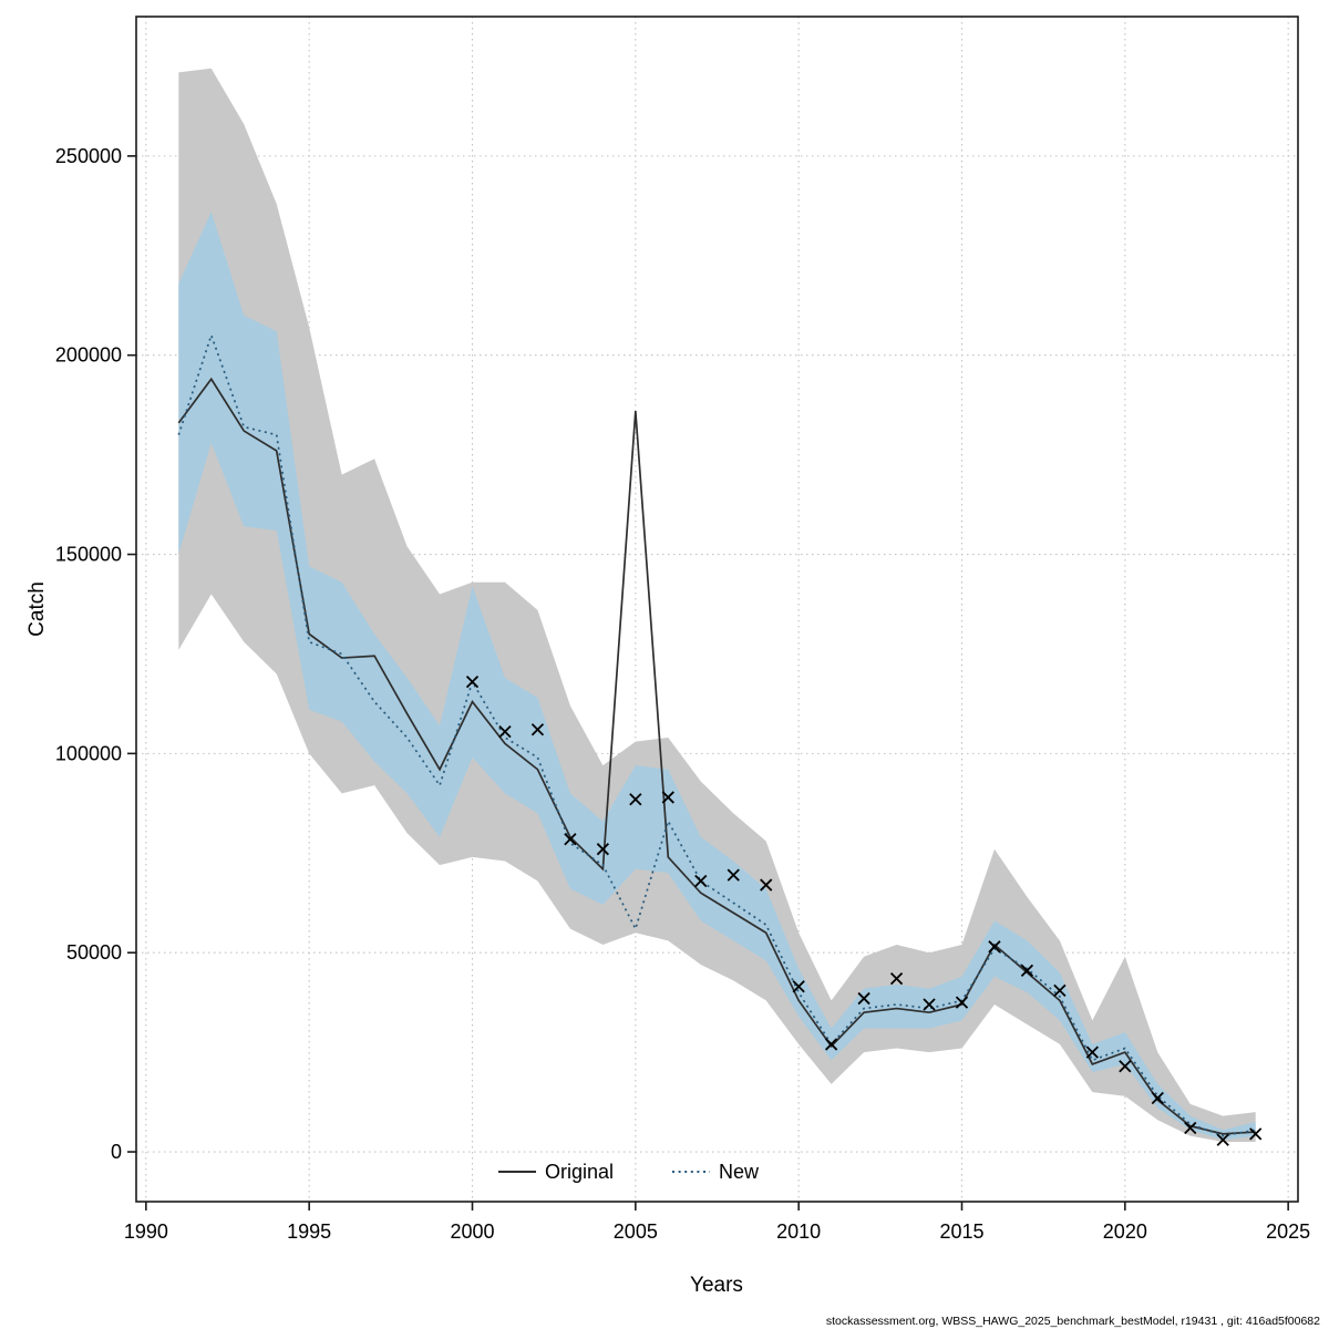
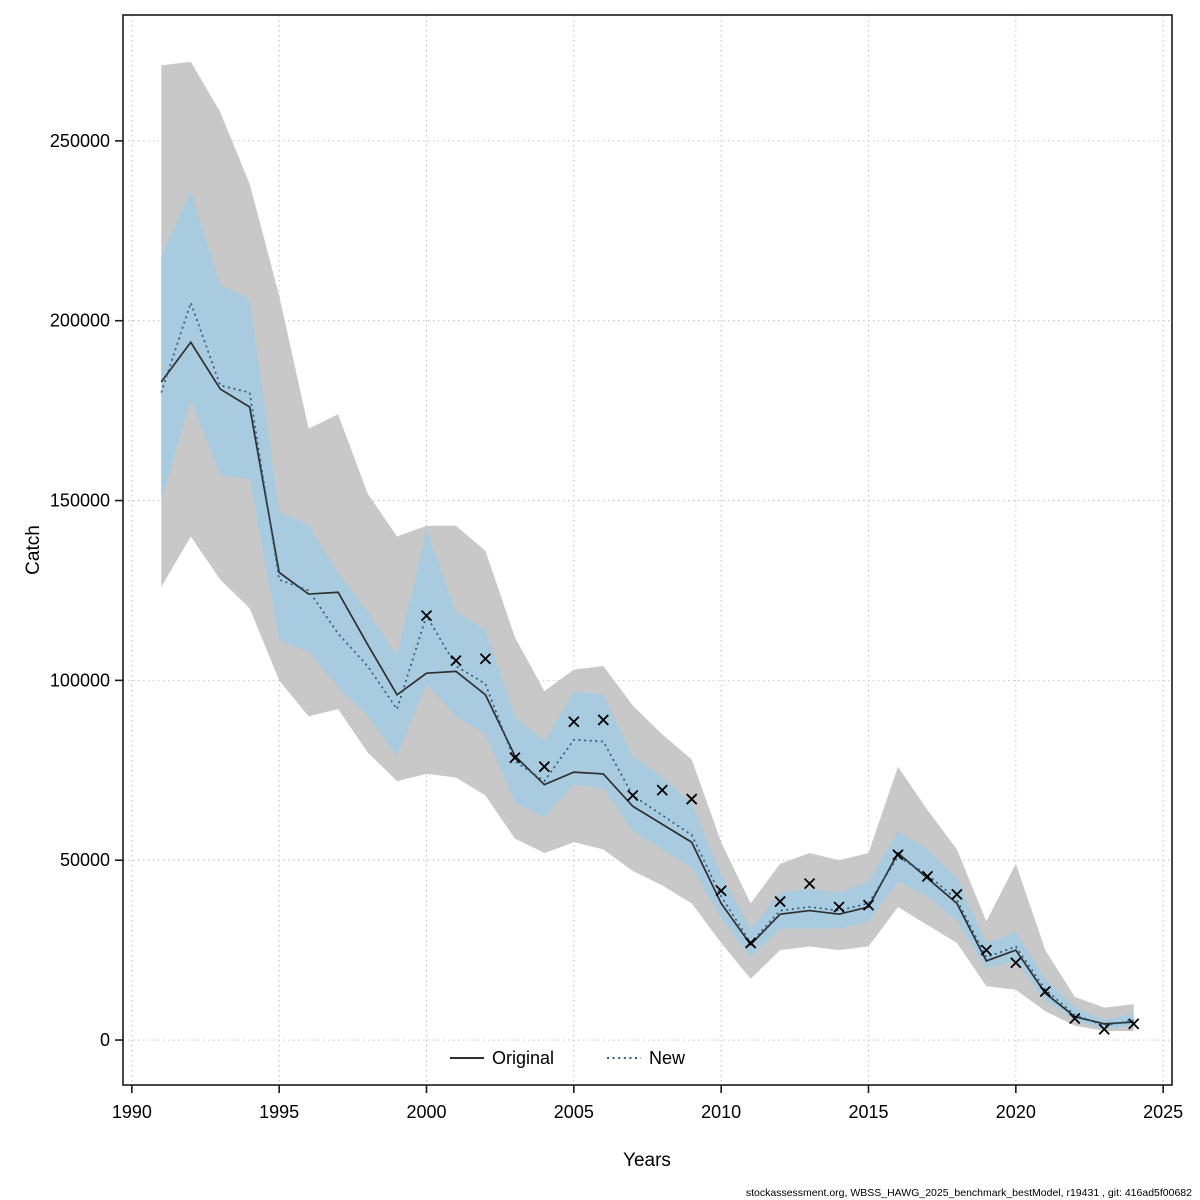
Original/2000: 113000 -> 102000
Original/2005: 186000 -> 74000
New/2005: 56000 -> 84000
